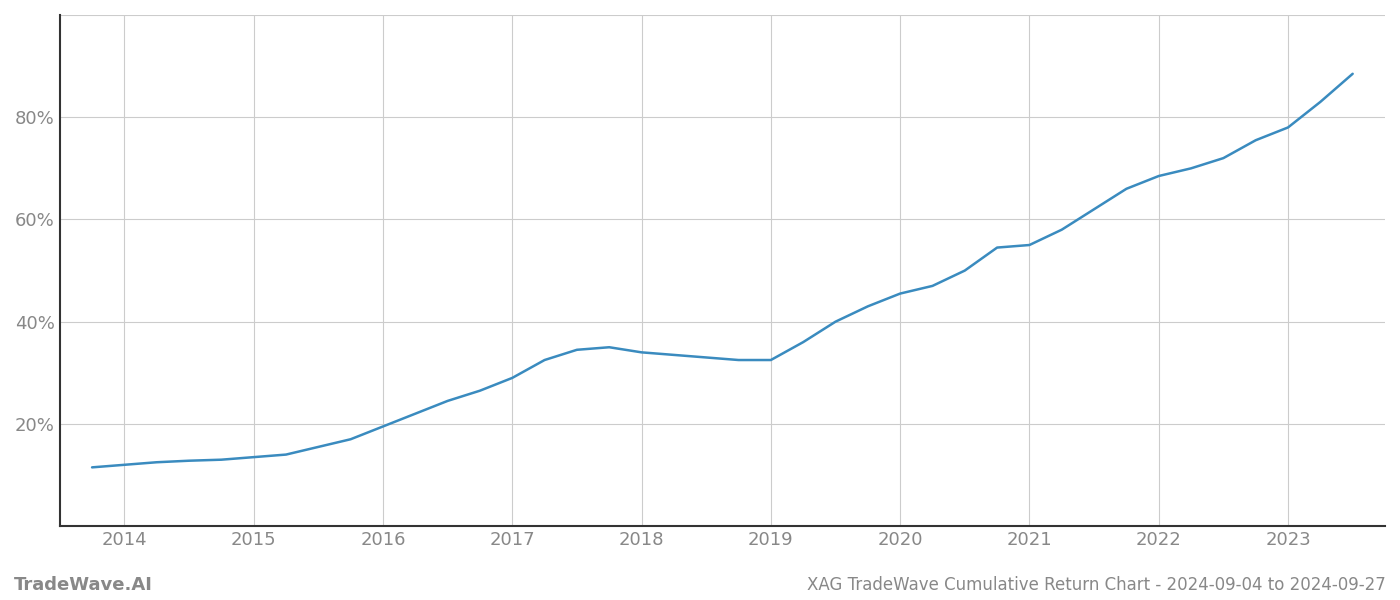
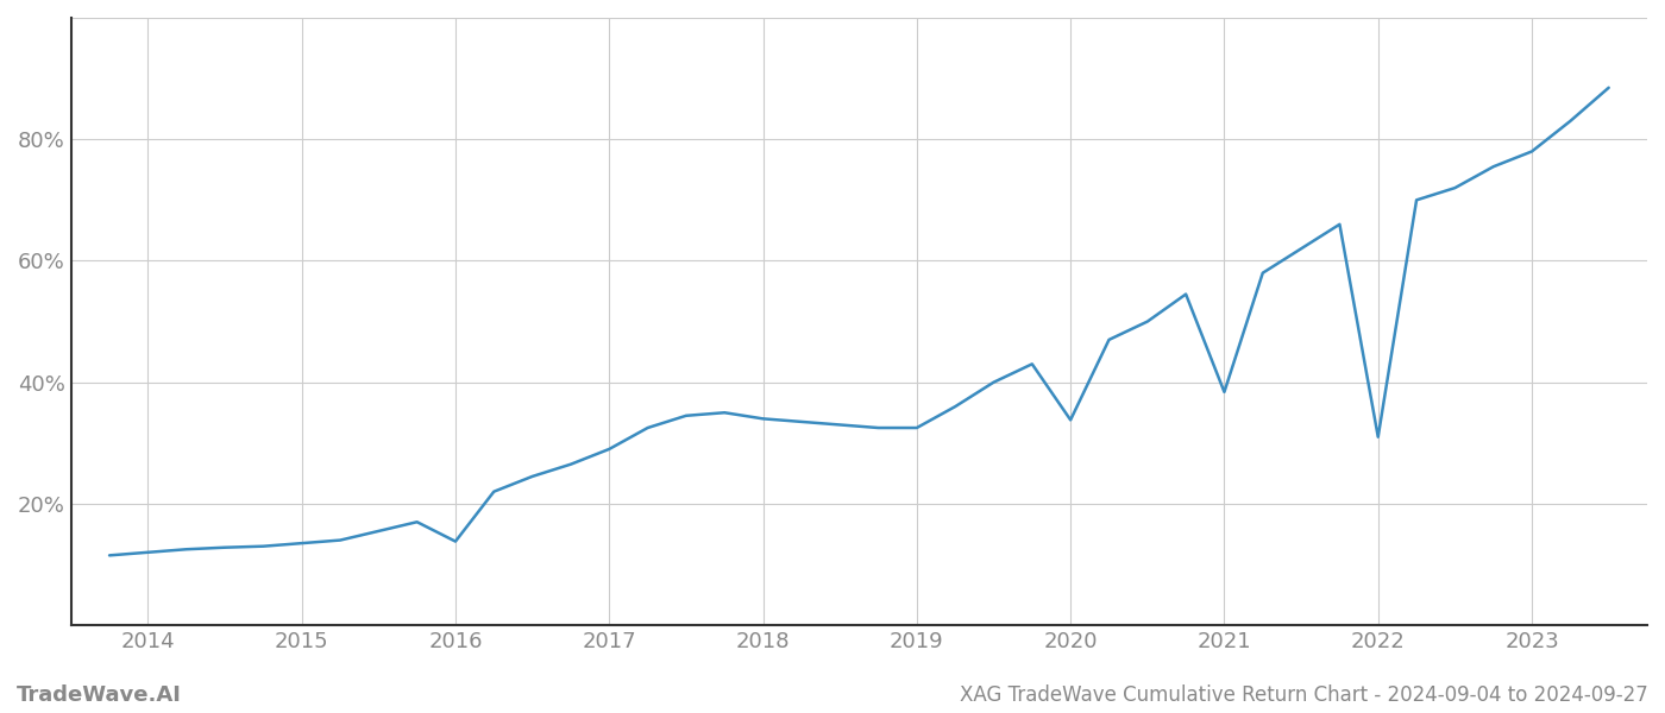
2016: 19.5% -> 13.8%
2020: 45.5% -> 33.8%
2021: 55.0% -> 38.4%
2022: 68.5% -> 31.0%
